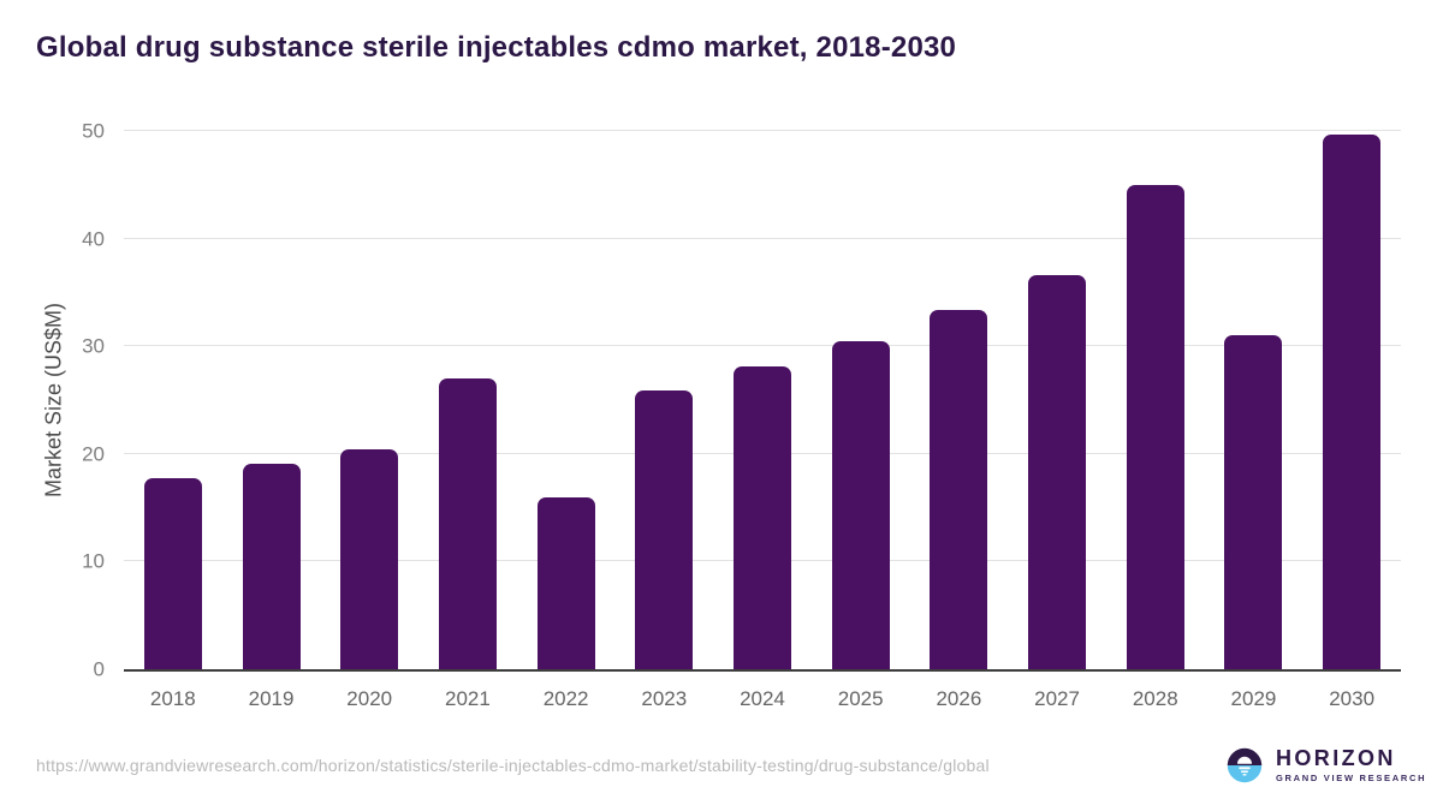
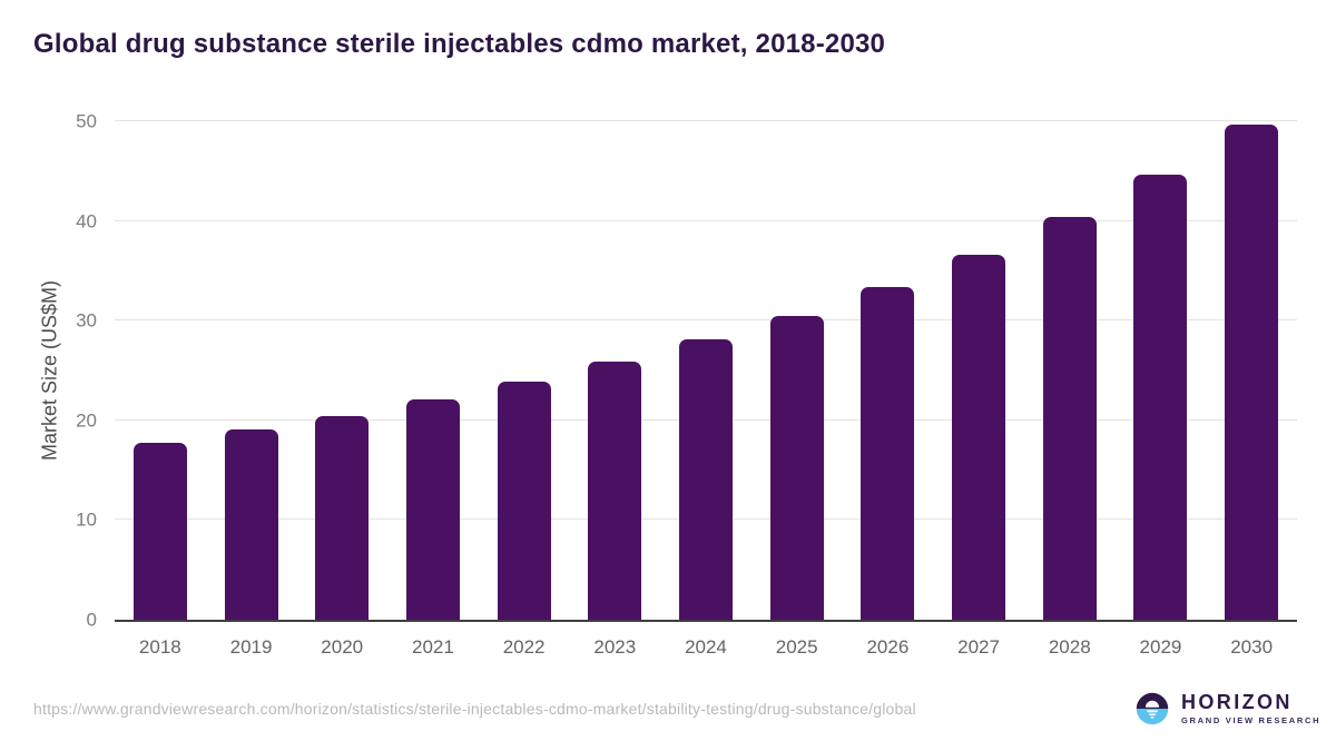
2021: 27 -> 22
2022: 16 -> 24
2028: 45 -> 40
2029: 31 -> 45
